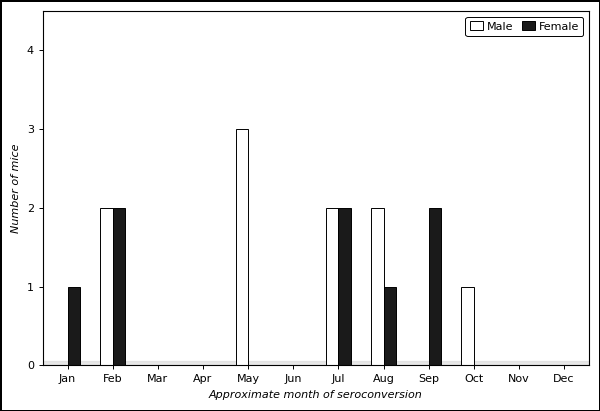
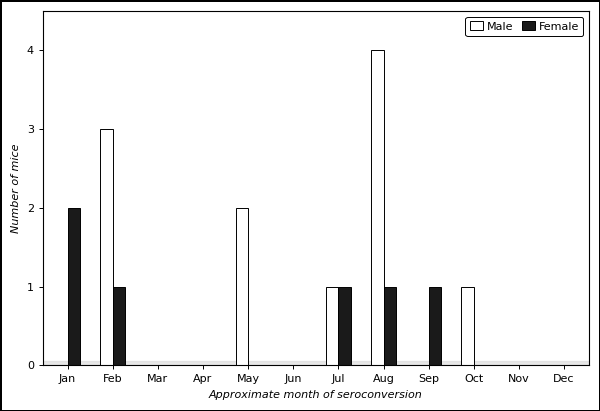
Female/Jan: 1 -> 2
Male/Feb: 2 -> 3
Female/Feb: 2 -> 1
Male/May: 3 -> 2
Male/Jul: 2 -> 1
Female/Jul: 2 -> 1
Male/Aug: 2 -> 4
Female/Sep: 2 -> 1
